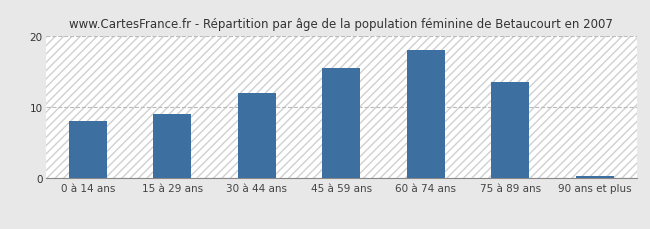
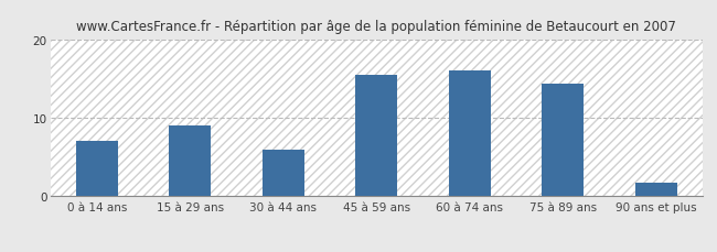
0 à 14 ans: 8.0 -> 7.0
30 à 44 ans: 12.0 -> 6.0
60 à 74 ans: 18.0 -> 16.0
75 à 89 ans: 13.5 -> 14.4
90 ans et plus: 0.3 -> 1.8
